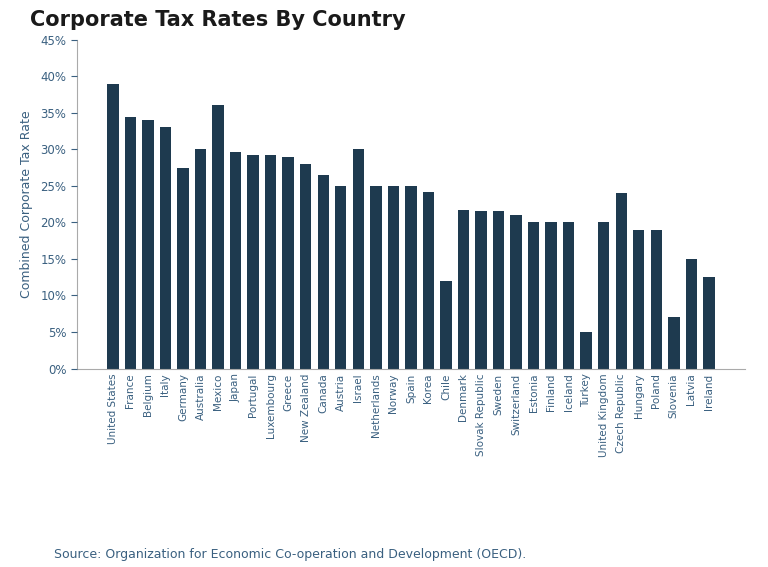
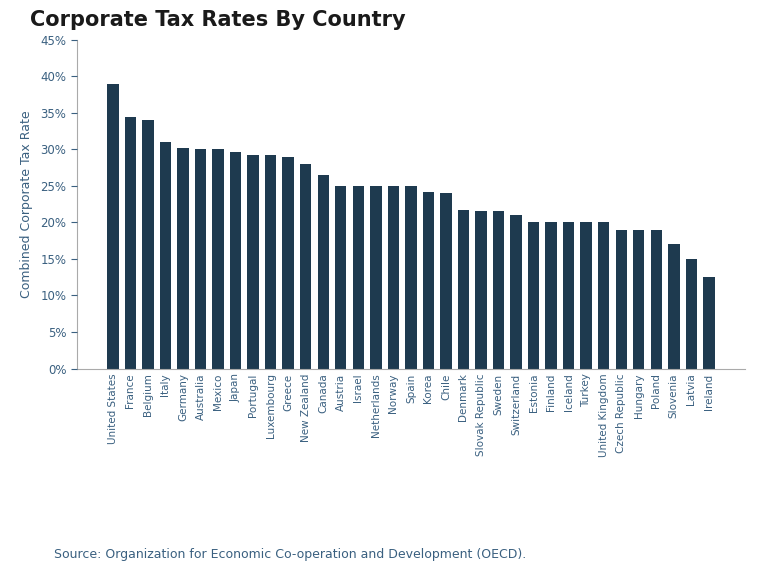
Italy: 33.0% -> 31.0%
Germany: 27.4% -> 30.2%
Mexico: 36.0% -> 30.0%
Israel: 30.0% -> 25.0%
Chile: 12.0% -> 24.0%
Turkey: 5.0% -> 20.0%
Czech Republic: 24.0% -> 19.0%
Slovenia: 7.0% -> 17.0%
